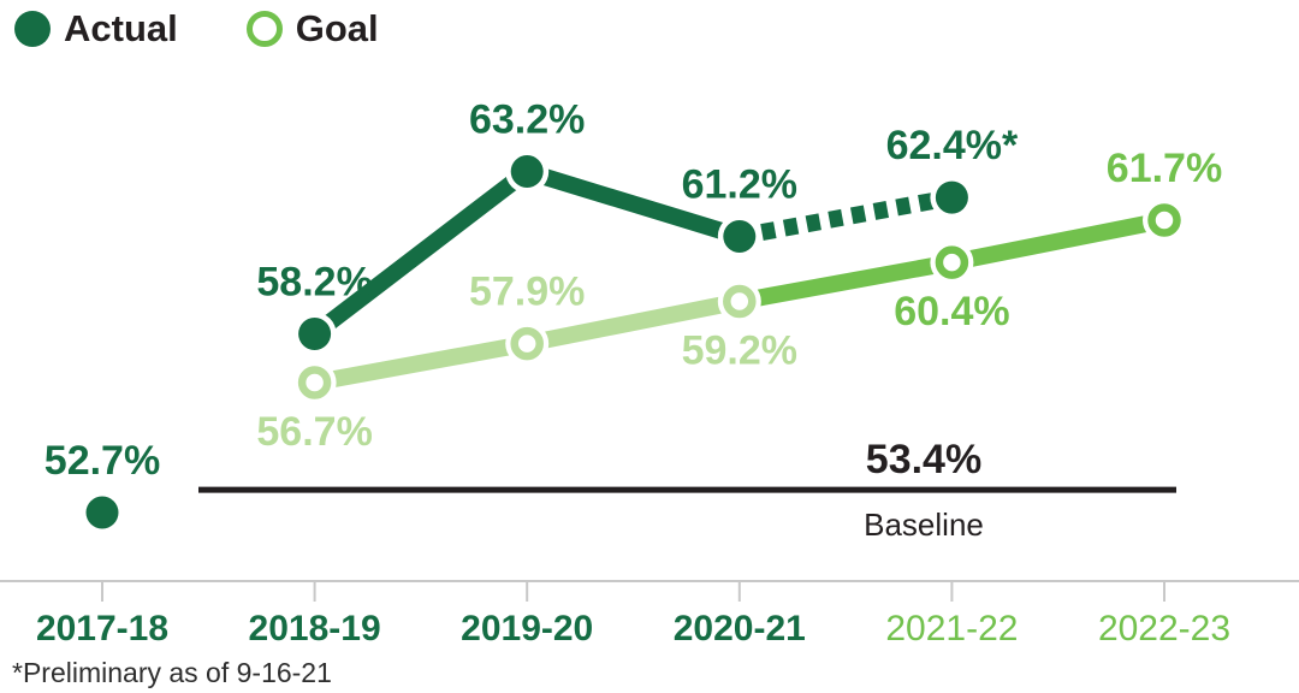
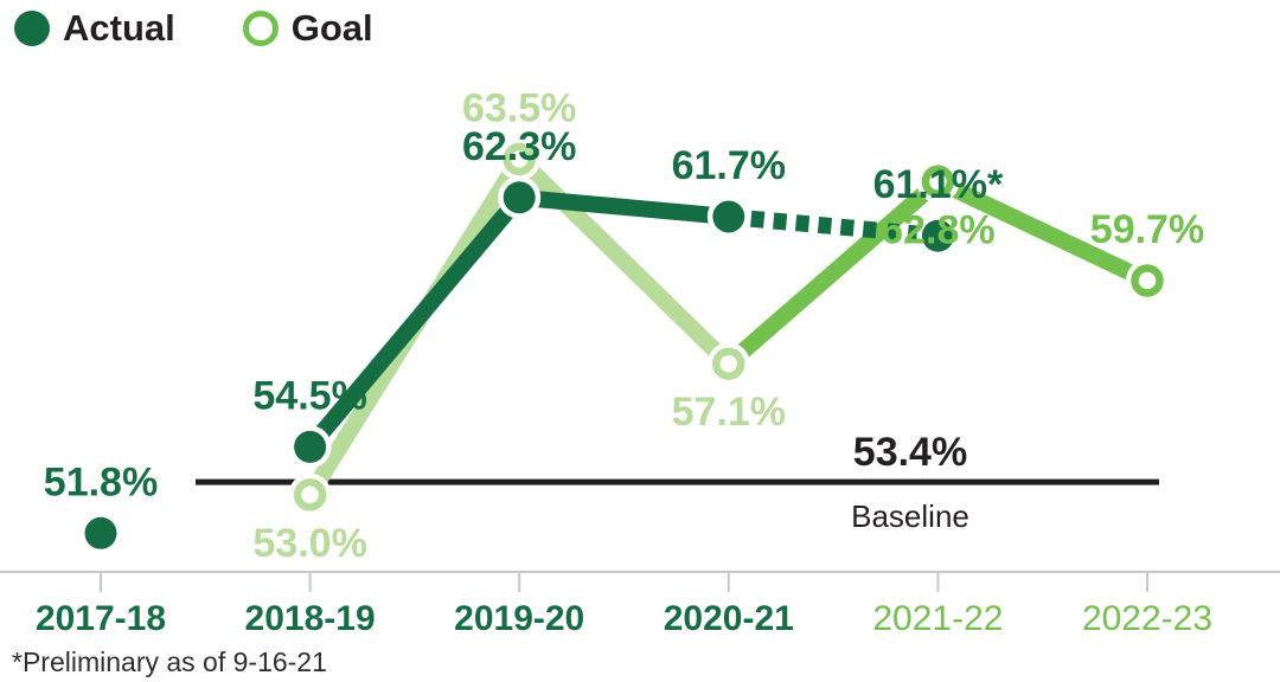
Actual/2017-18: 52.7% -> 51.8%
Actual/2018-19: 58.2% -> 54.5%
Goal/2018-19: 56.7% -> 53.0%
Actual/2019-20: 63.2% -> 62.3%
Goal/2019-20: 57.9% -> 63.5%
Actual/2020-21: 61.2% -> 61.7%
Goal/2020-21: 59.2% -> 57.1%
Actual/2021-22: 62.4 -> 61.1
Goal/2021-22: 60.4% -> 62.8%
Goal/2022-23: 61.7% -> 59.7%
